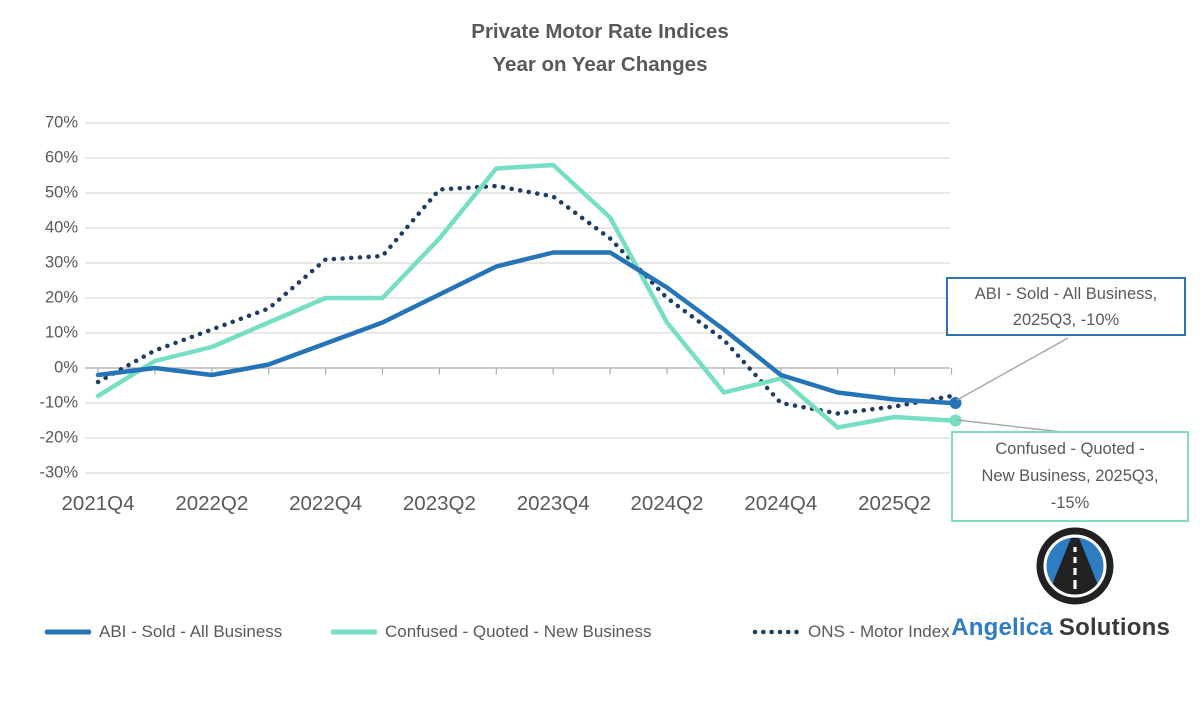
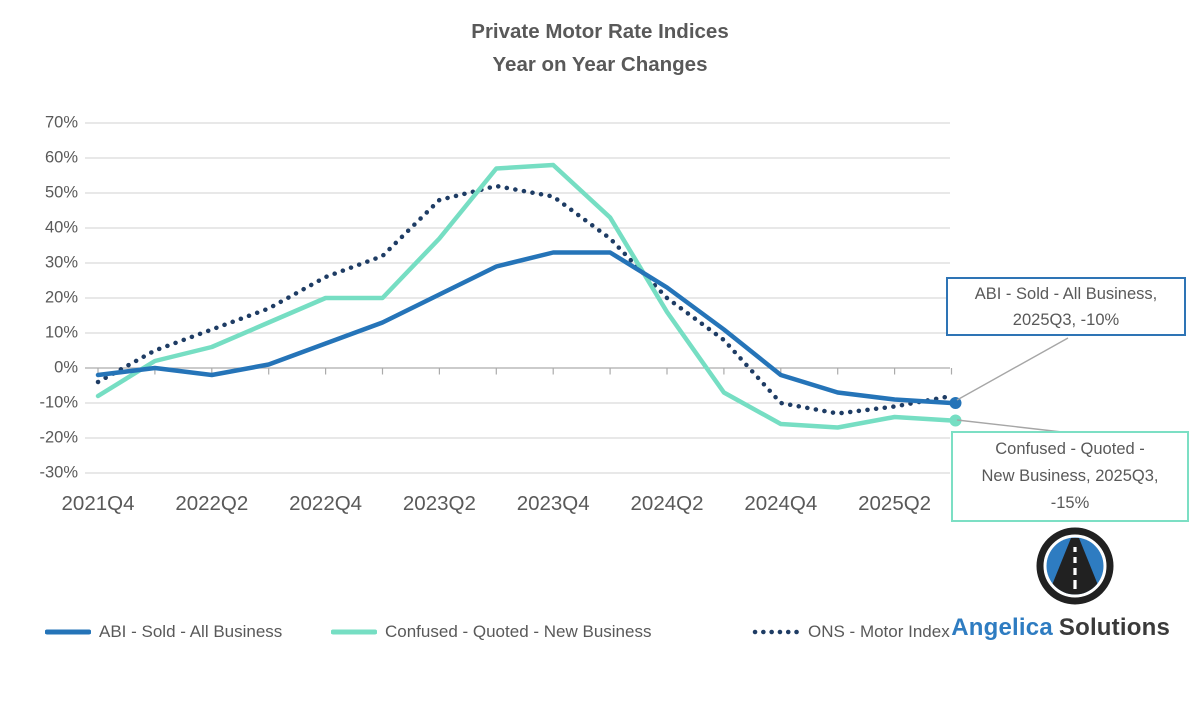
ONS - Motor Index/2022Q4: 31% -> 26%
ONS - Motor Index/2023Q2: 51% -> 48%
Confused - Quoted - New Business/2024Q2: 13% -> 16%
Confused - Quoted - New Business/2024Q4: -3% -> -16%
